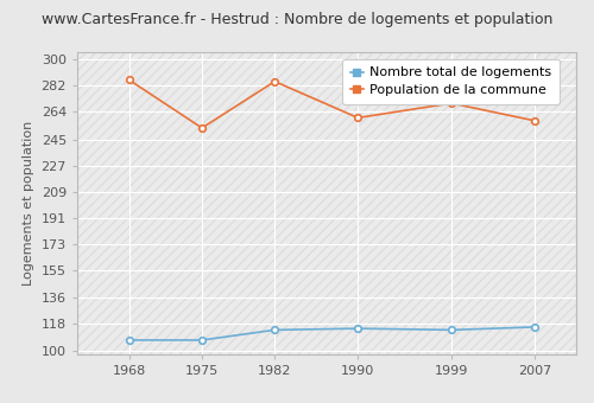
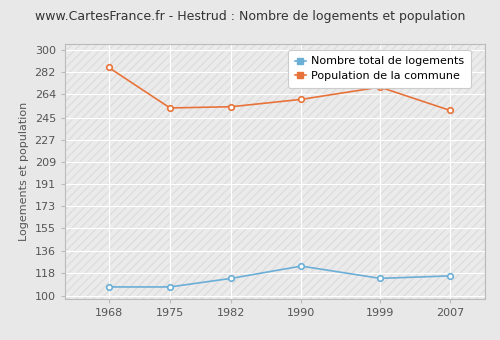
Population de la commune/1982: 285 -> 254
Nombre total de logements/1990: 115 -> 124
Population de la commune/2007: 258 -> 251
